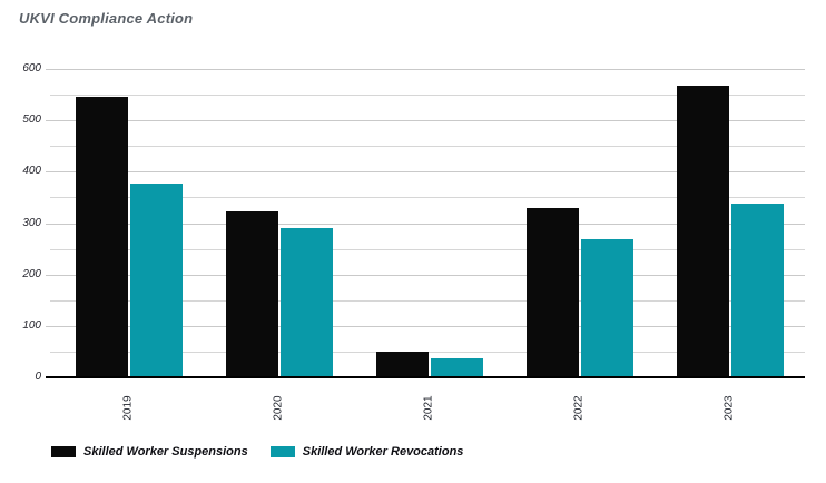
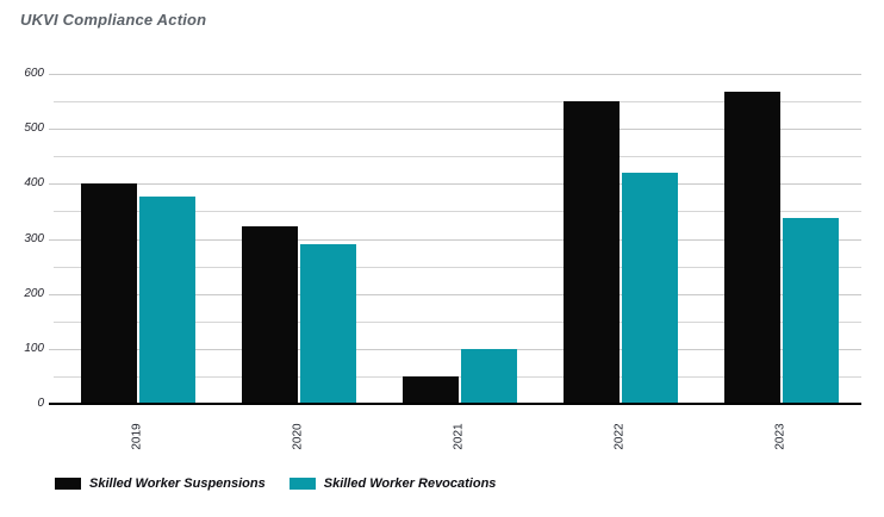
Skilled Worker Suspensions/2019: 540 -> 400
Skilled Worker Revocations/2021: 40 -> 100
Skilled Worker Suspensions/2022: 330 -> 550
Skilled Worker Revocations/2022: 270 -> 420
